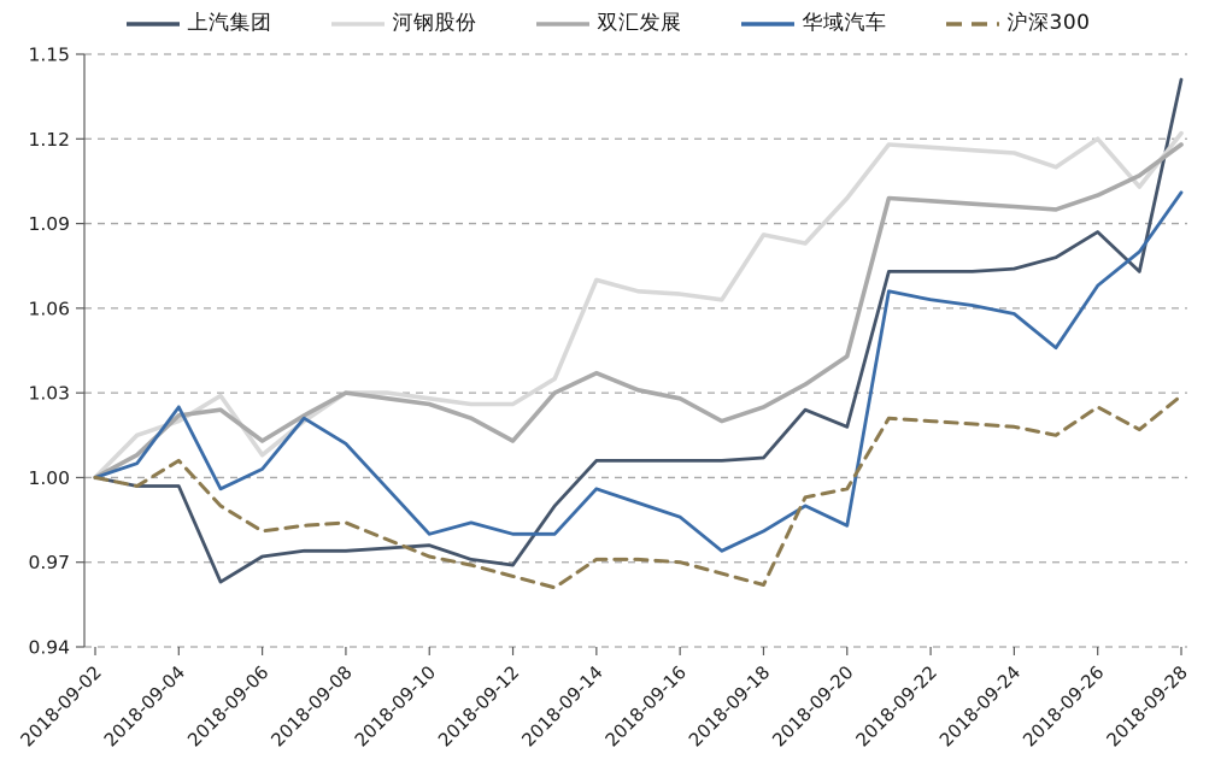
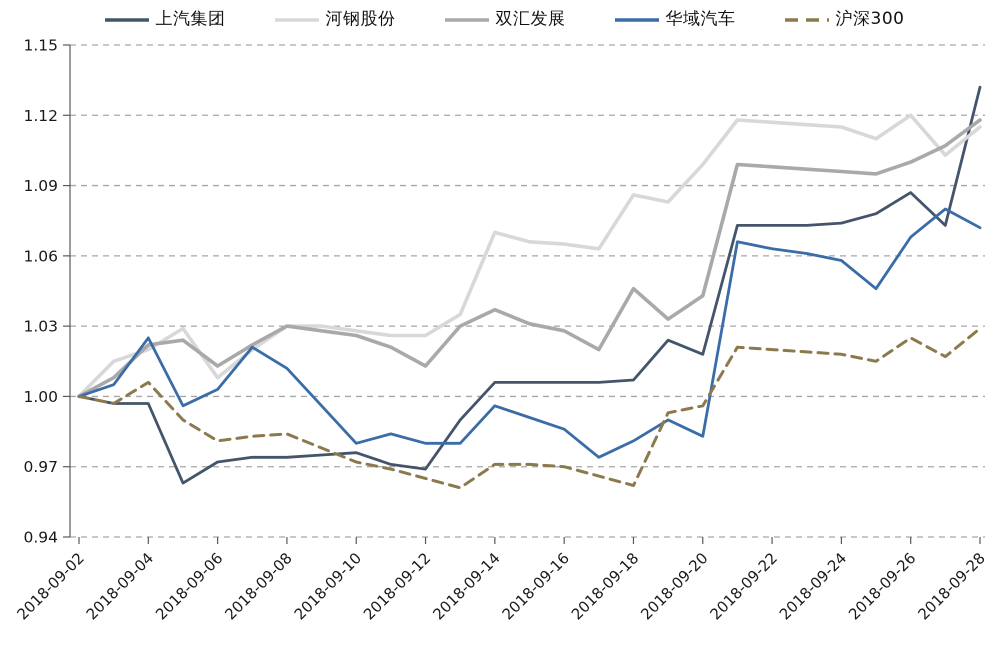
双汇发展/2018-09-18: 1.025 -> 1.046
上汽集团/2018-09-28: 1.141 -> 1.132
河钢股份/2018-09-28: 1.122 -> 1.115
华域汽车/2018-09-28: 1.101 -> 1.072
